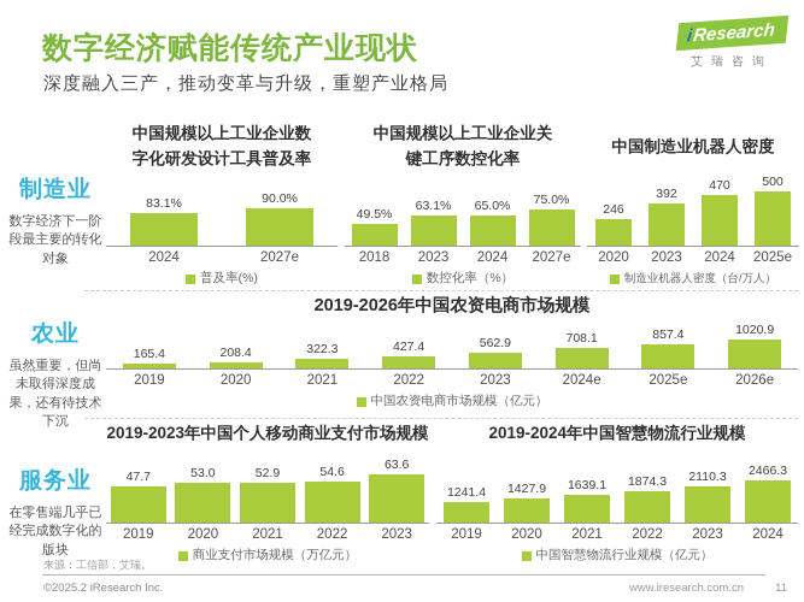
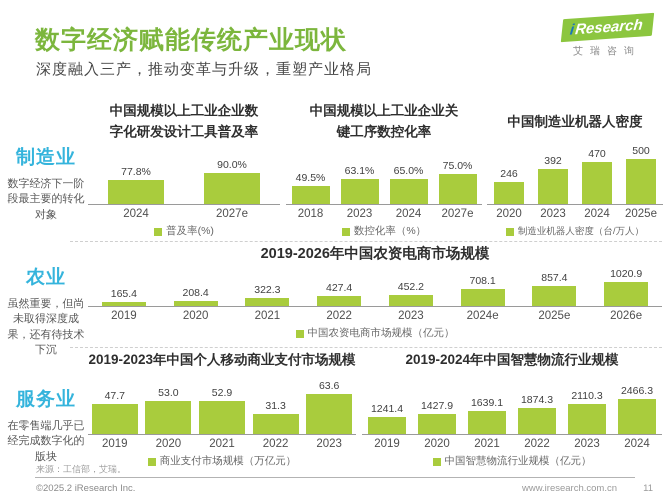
中国规模以上工业企业数字化研发设计工具普及率/2024: 83.1% -> 77.8%
2019-2026年中国农资电商市场规模/2023: 562.9 -> 452.2
2019-2023年中国个人移动商业支付市场规模/2022: 54.6 -> 31.3
